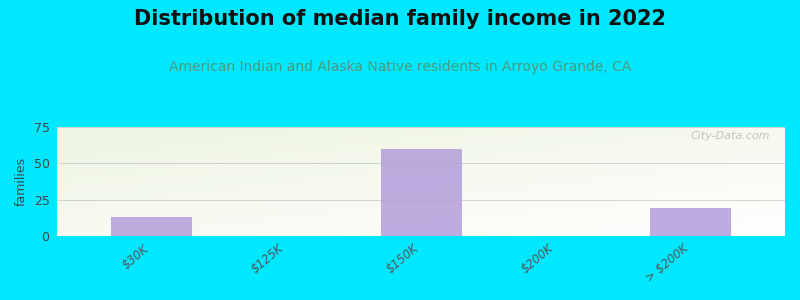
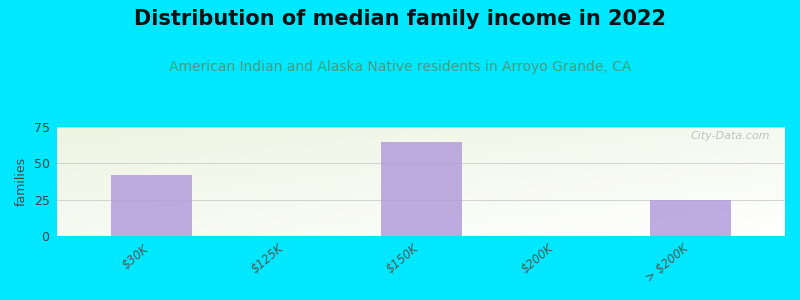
$30K: 13 -> 42
$150K: 60 -> 65
> $200K: 19 -> 25
